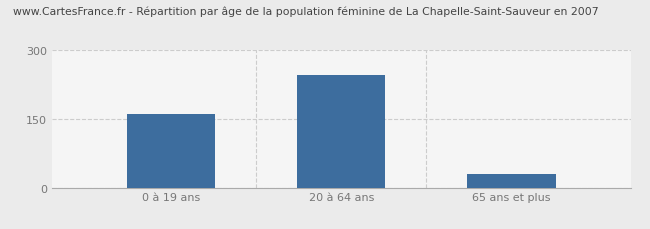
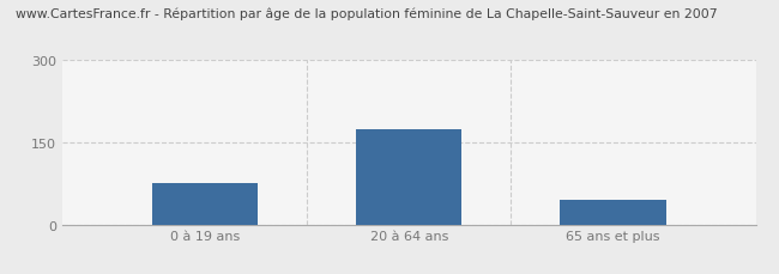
0 à 19 ans: 160 -> 75
20 à 64 ans: 245 -> 172
65 ans et plus: 30 -> 45
